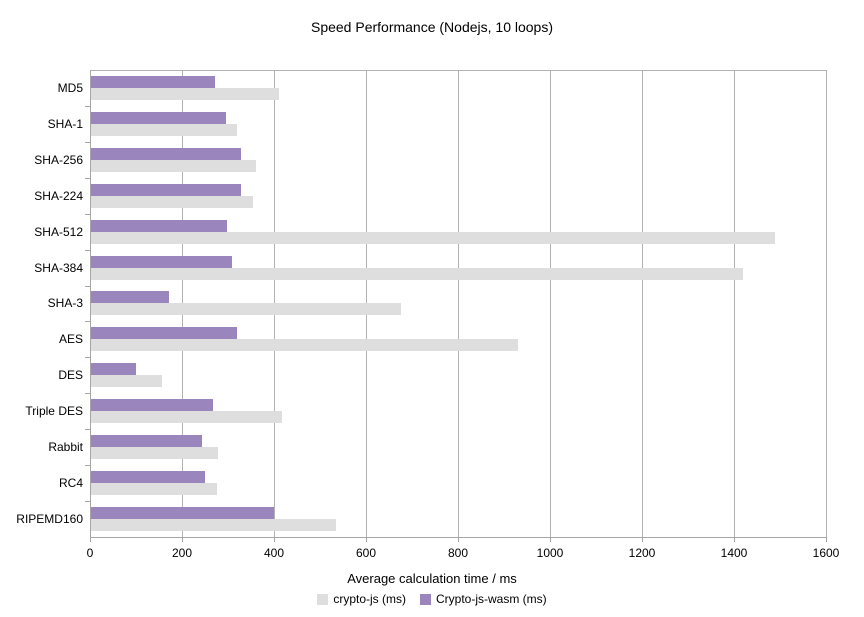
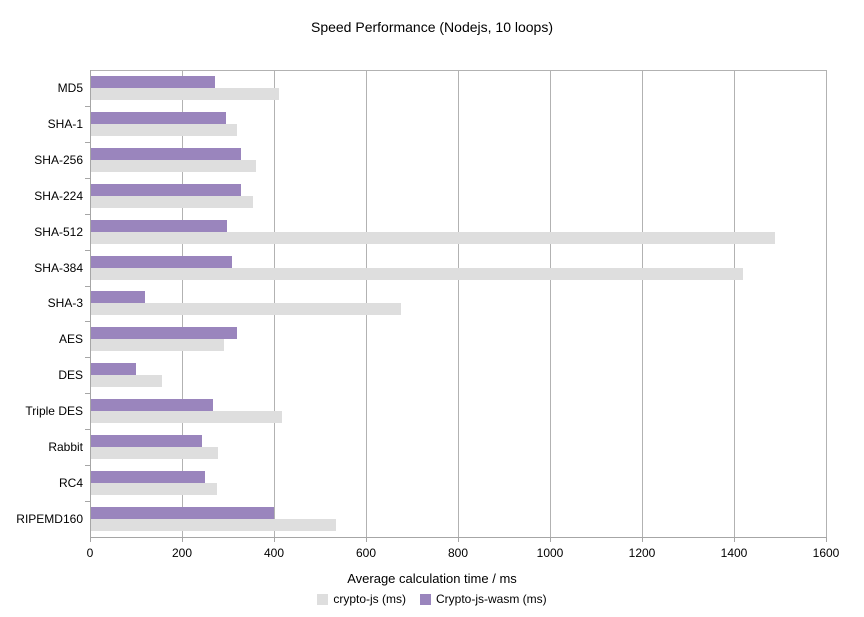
Crypto-js-wasm (ms)/SHA-3: 170 -> 120
crypto-js (ms)/AES: 930 -> 290
